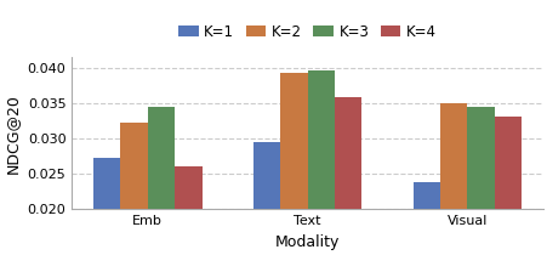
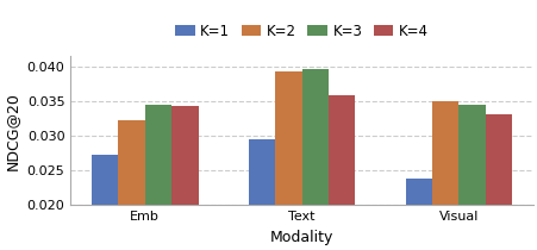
K=4/Emb: 0.0260 -> 0.0343
